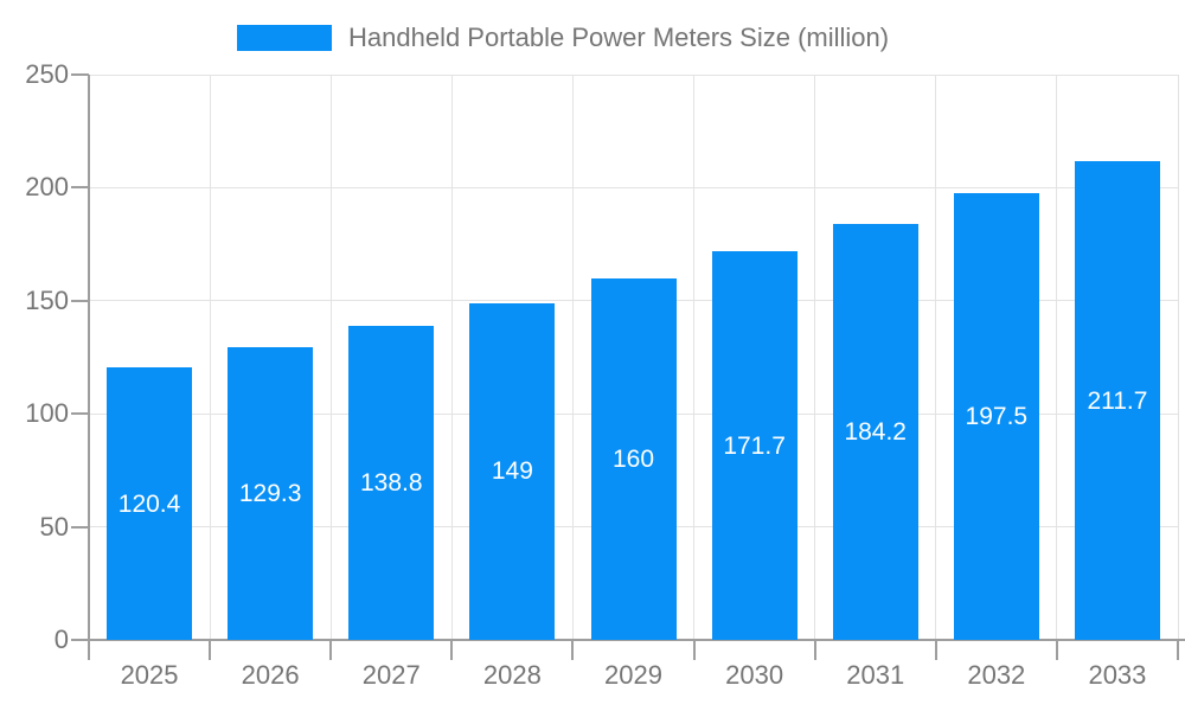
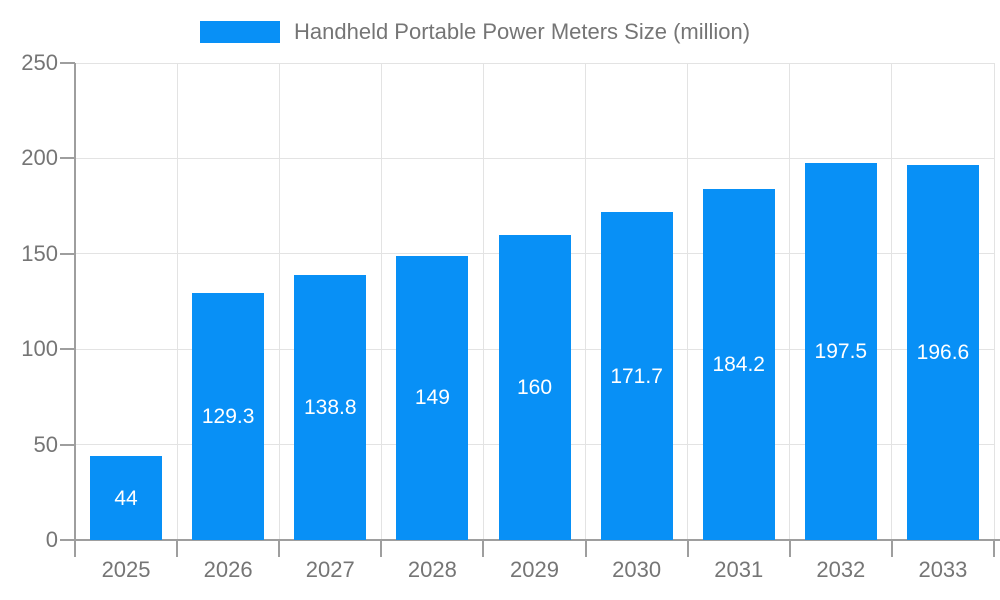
2025: 120.4 -> 44
2033: 211.7 -> 196.6
